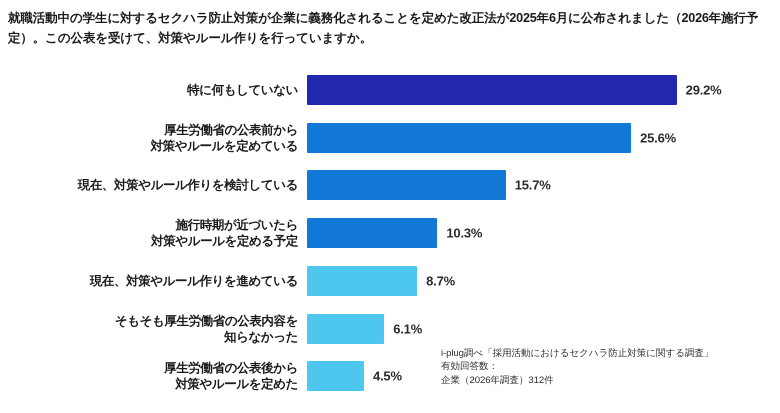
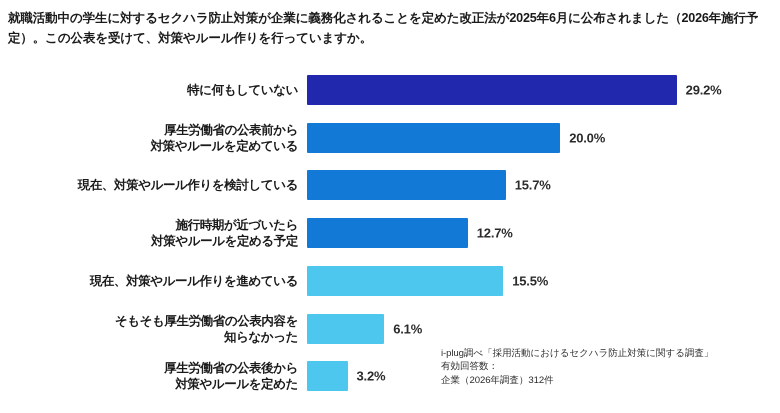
厚生労働省の公表前から 対策やルールを定めている: 25.6% -> 20.0%
施行時期が近づいたら 対策やルールを定める予定: 10.3% -> 12.7%
現在、対策やルール作りを進めている: 8.7% -> 15.5%
厚生労働省の公表後から 対策やルールを定めた: 4.5% -> 3.2%
